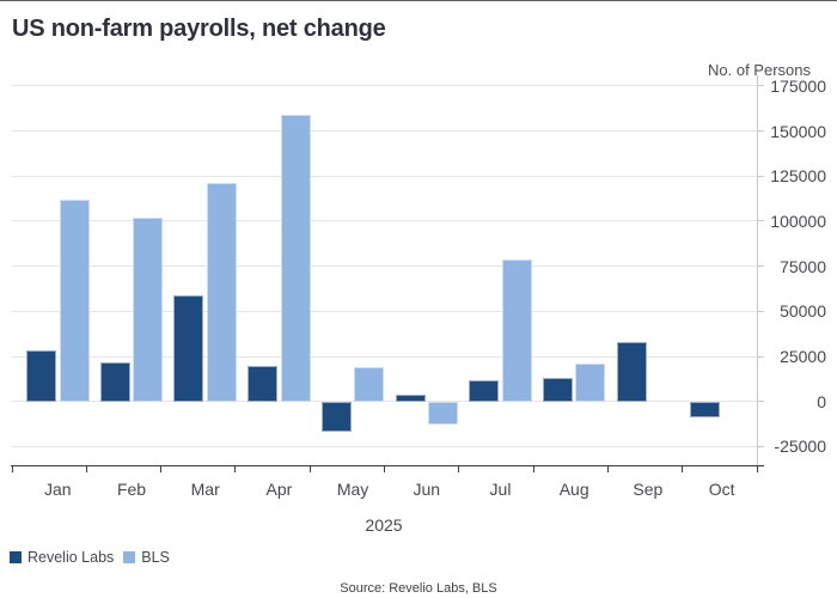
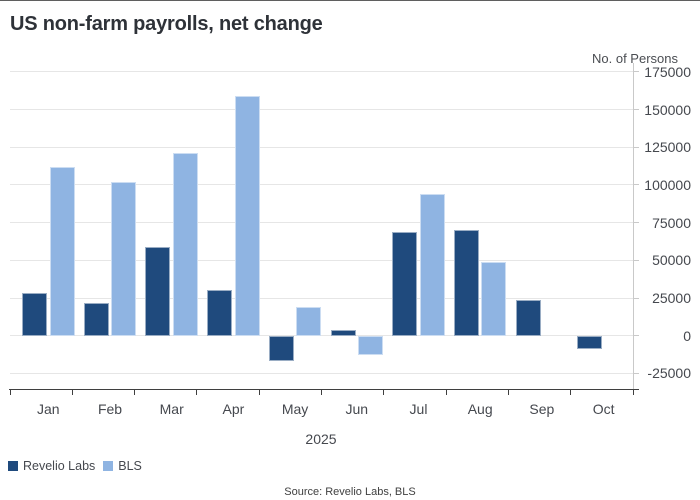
Revelio Labs/Apr: 20000 -> 30000
Revelio Labs/Jul: 12000 -> 69000
BLS/Jul: 79000 -> 94000
Revelio Labs/Aug: 13000 -> 70000
BLS/Aug: 21000 -> 49000
Revelio Labs/Sep: 33000 -> 24000
